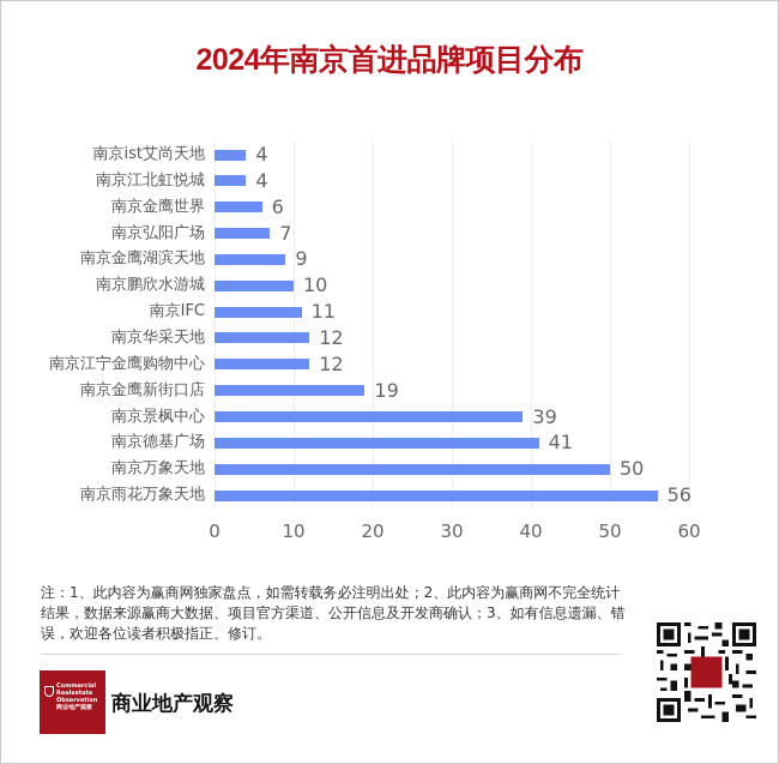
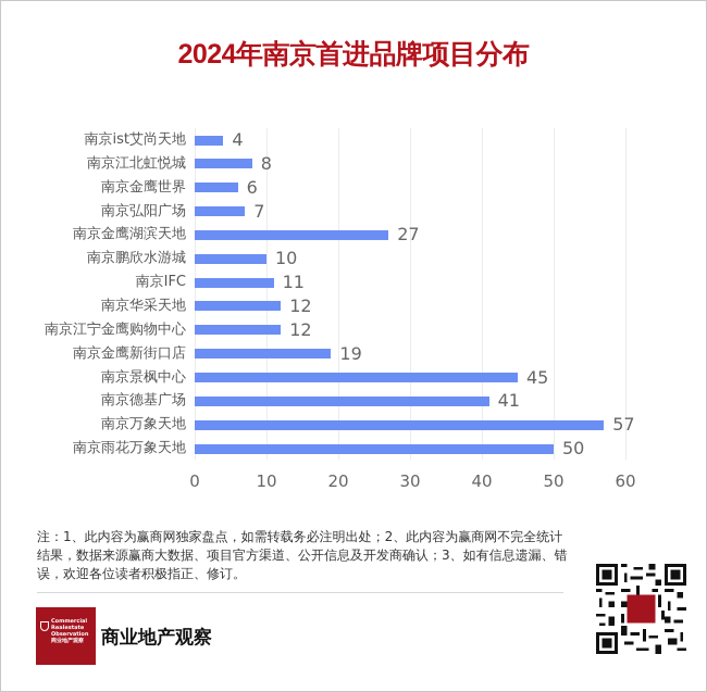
南京江北虹悦城: 4 -> 8
南京金鹰湖滨天地: 9 -> 27
南京景枫中心: 39 -> 45
南京万象天地: 50 -> 57
南京雨花万象天地: 56 -> 50
